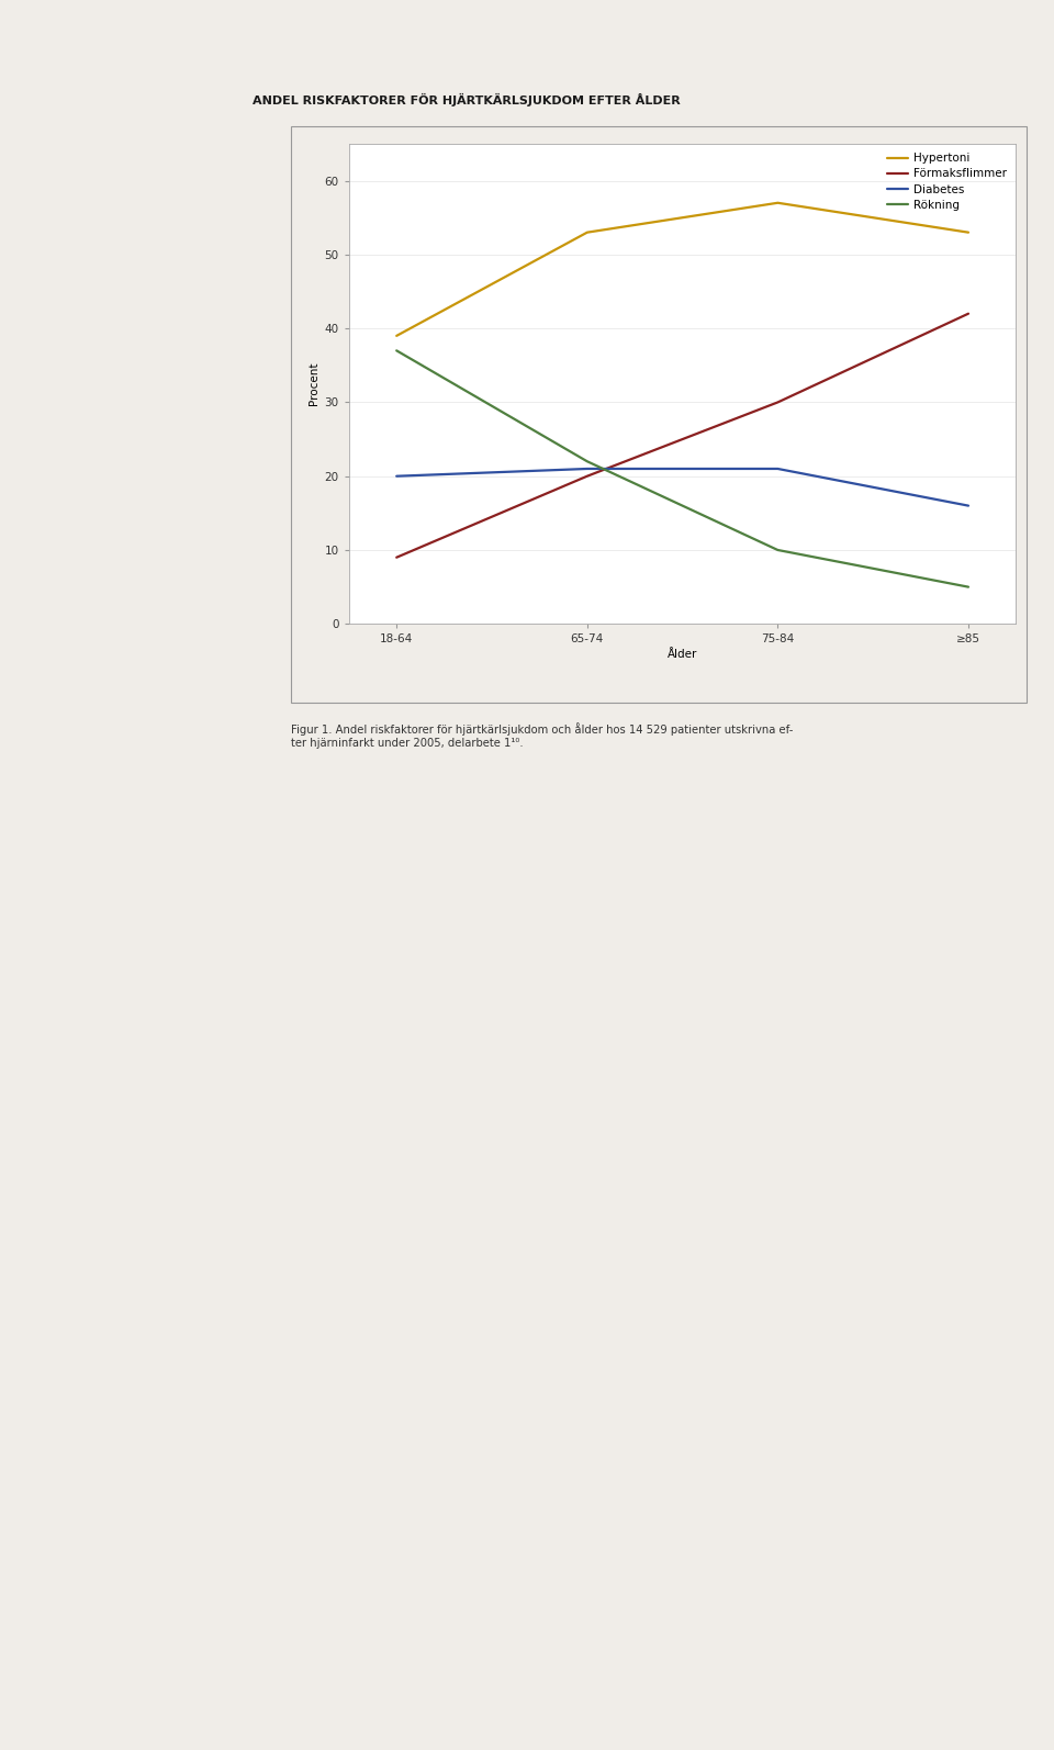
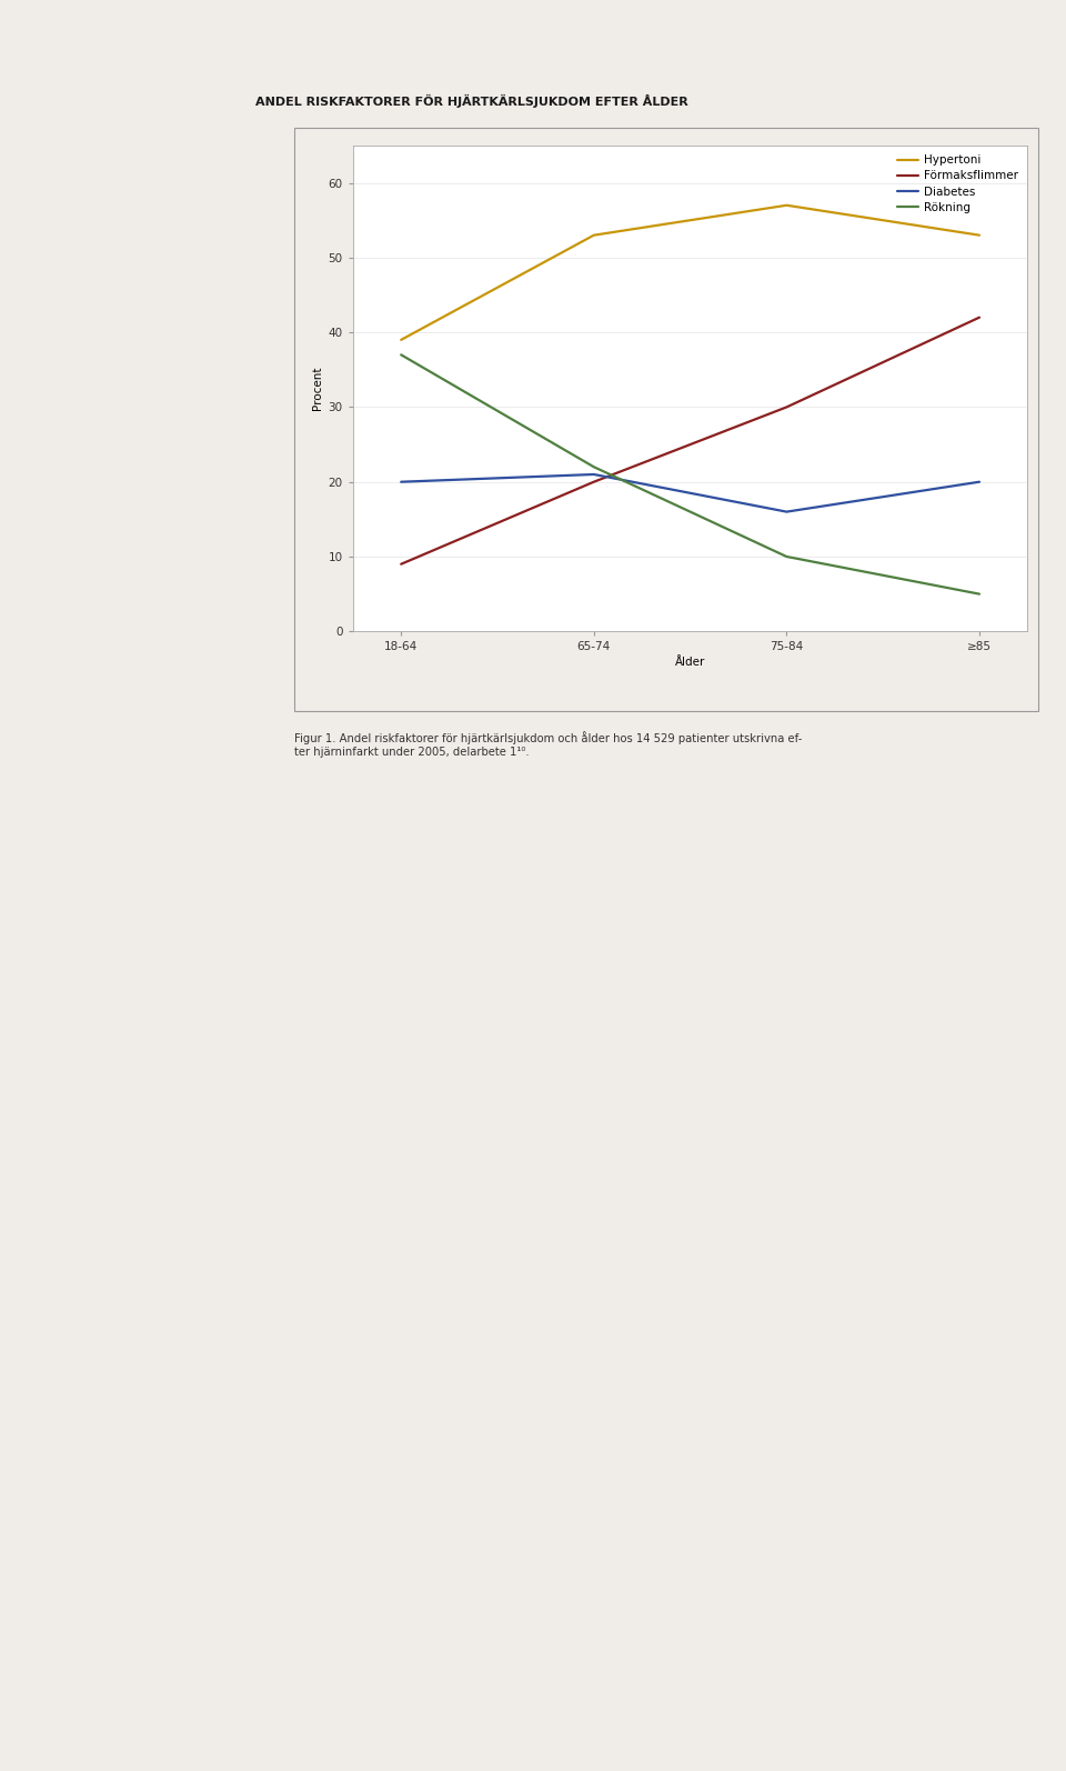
Diabetes/75-84: 21 -> 16
Diabetes/≥85: 16 -> 20
